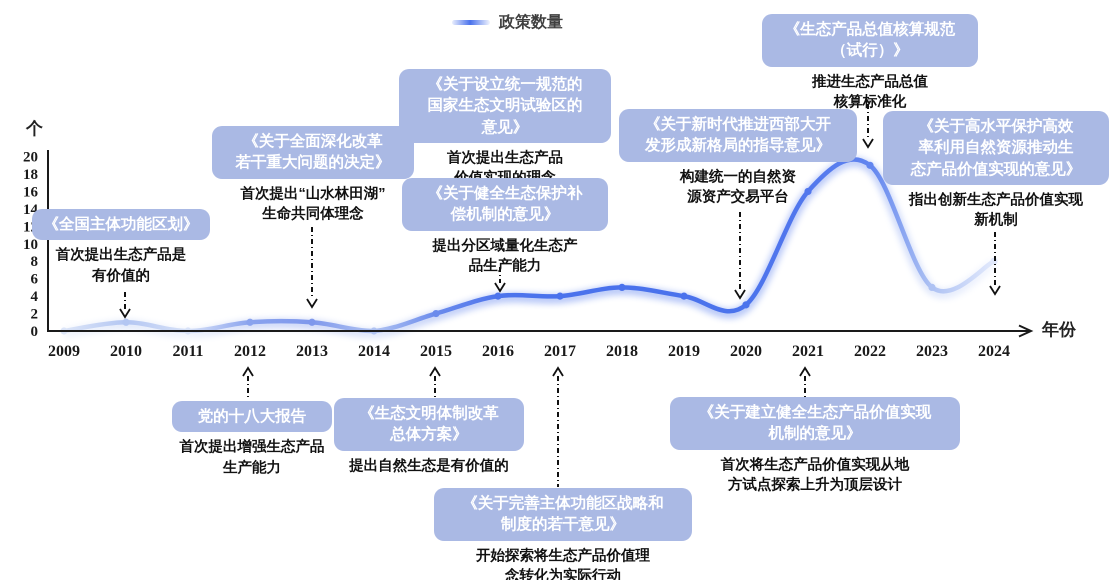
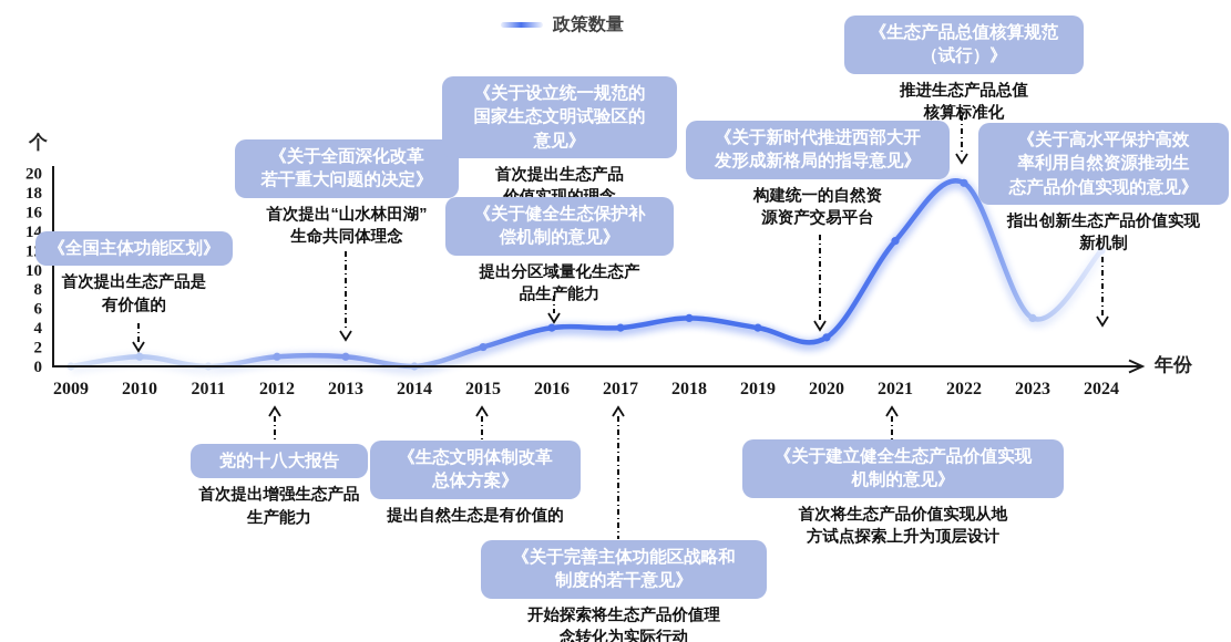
2021: 16 -> 13
2024: 8 -> 12
